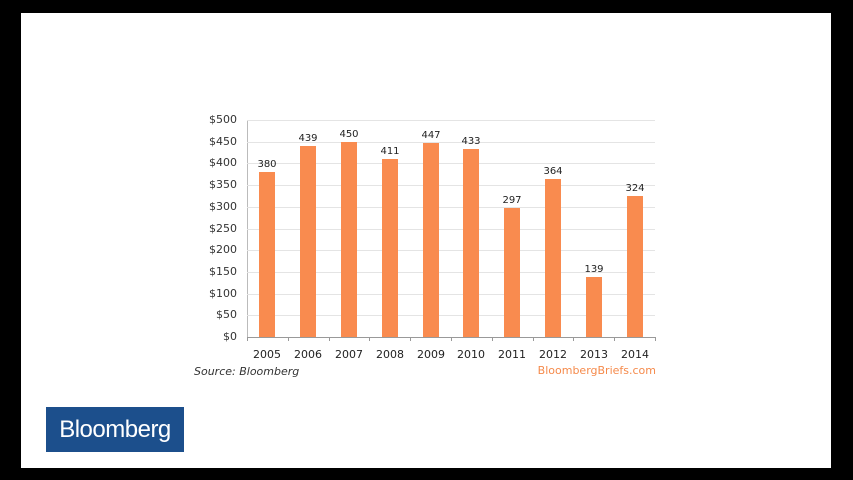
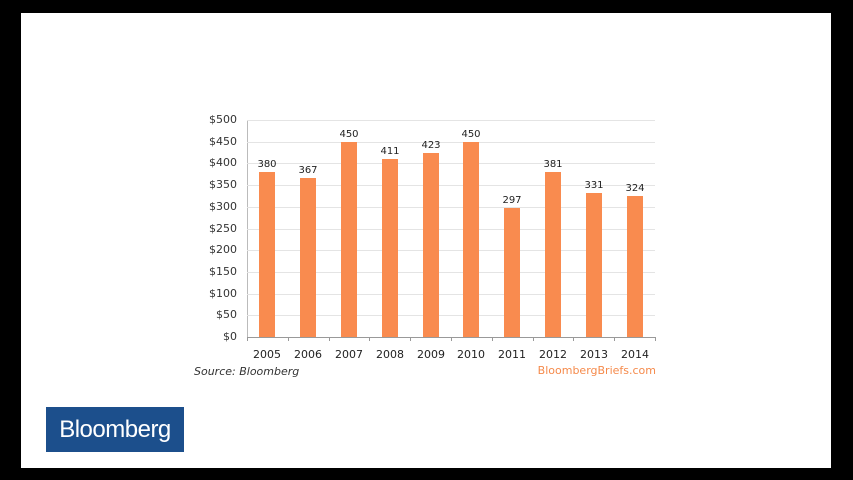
2006: 439 -> 367
2009: 447 -> 423
2010: 433 -> 450
2012: 364 -> 381
2013: 139 -> 331
